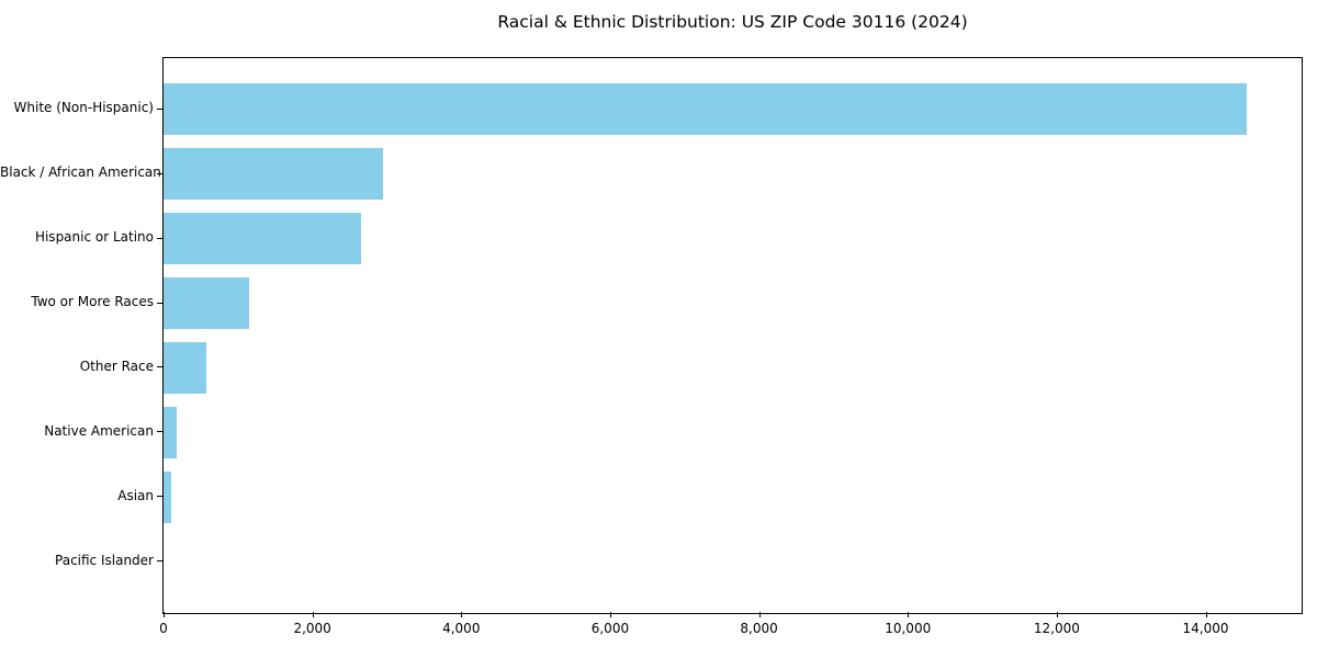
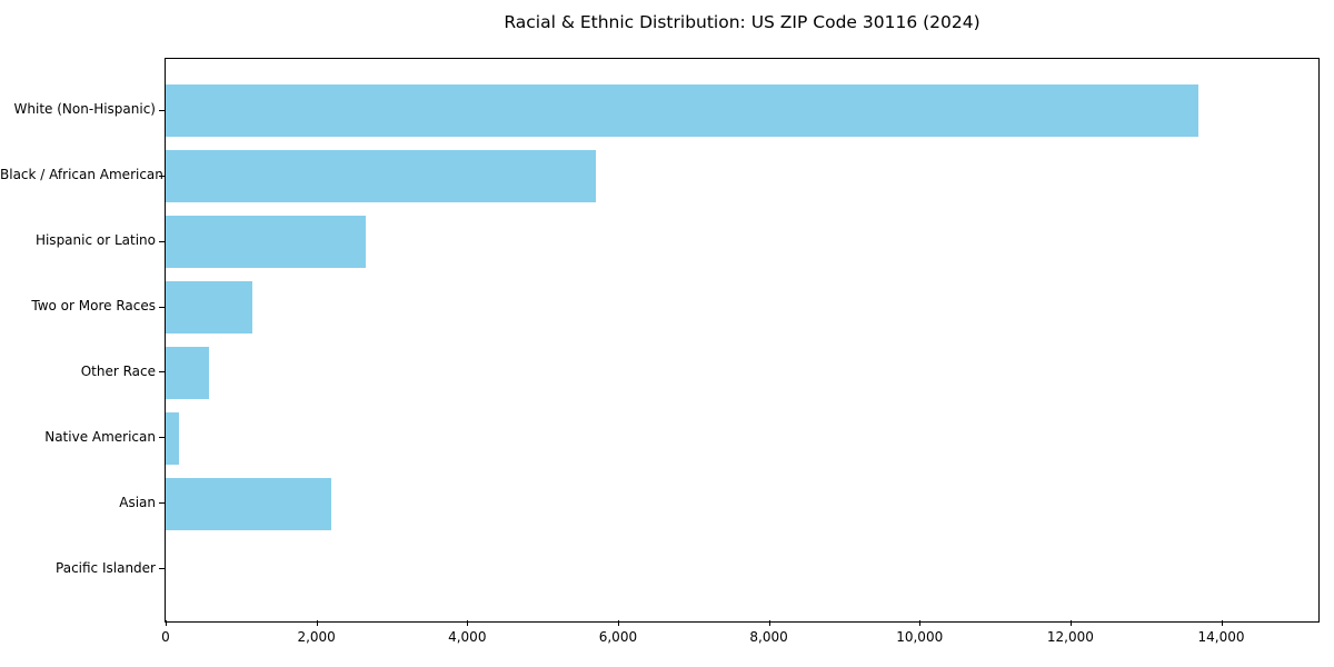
White (Non-Hispanic): 14600 -> 13700
Black / African American: 3000 -> 5700
Asian: 100 -> 2200
